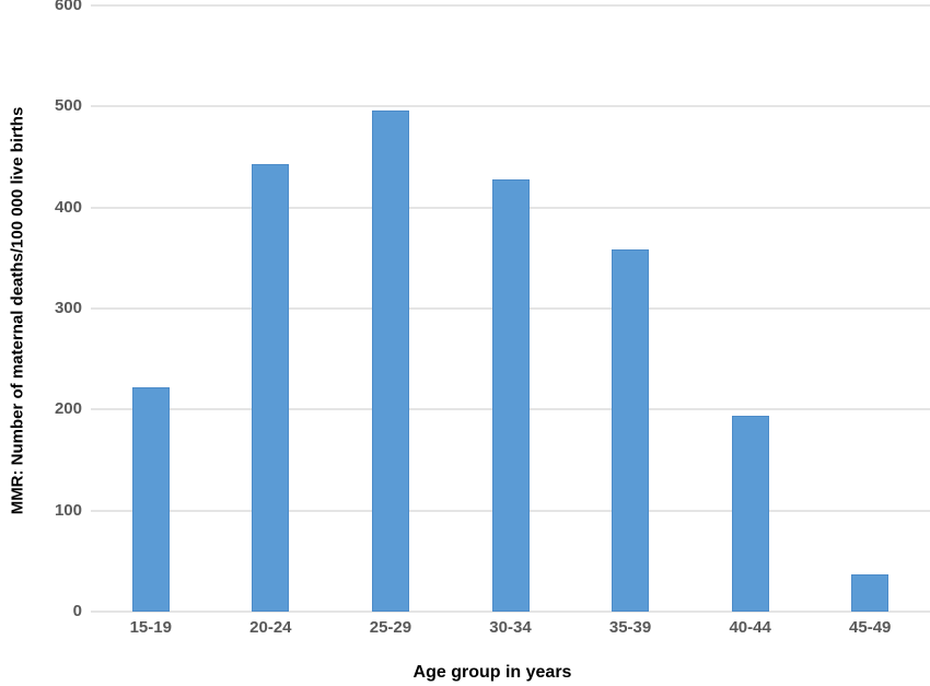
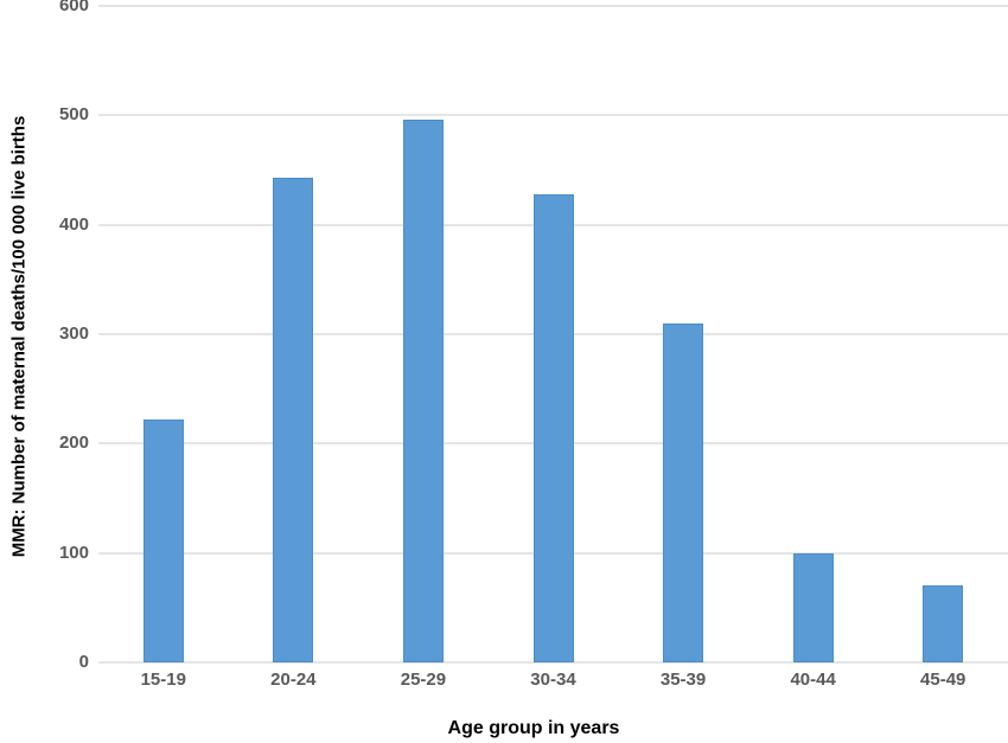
35-39: 360 -> 310
40-44: 190 -> 100
45-49: 40 -> 70
